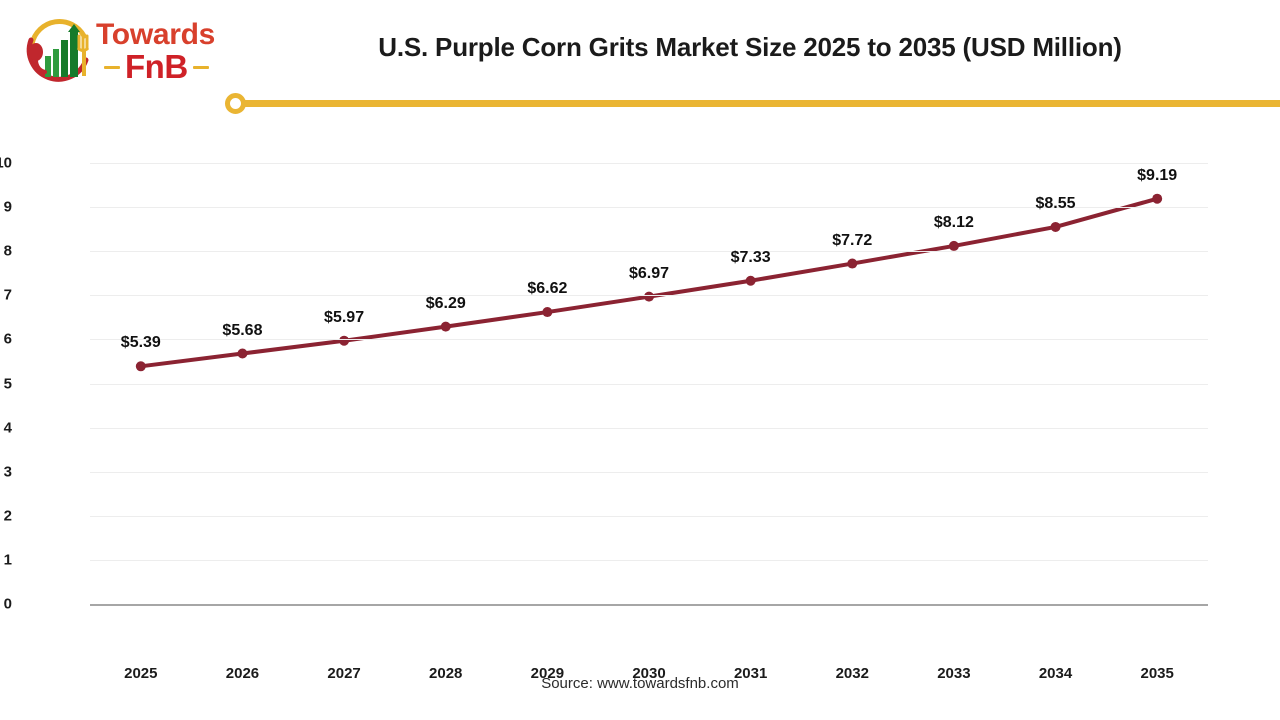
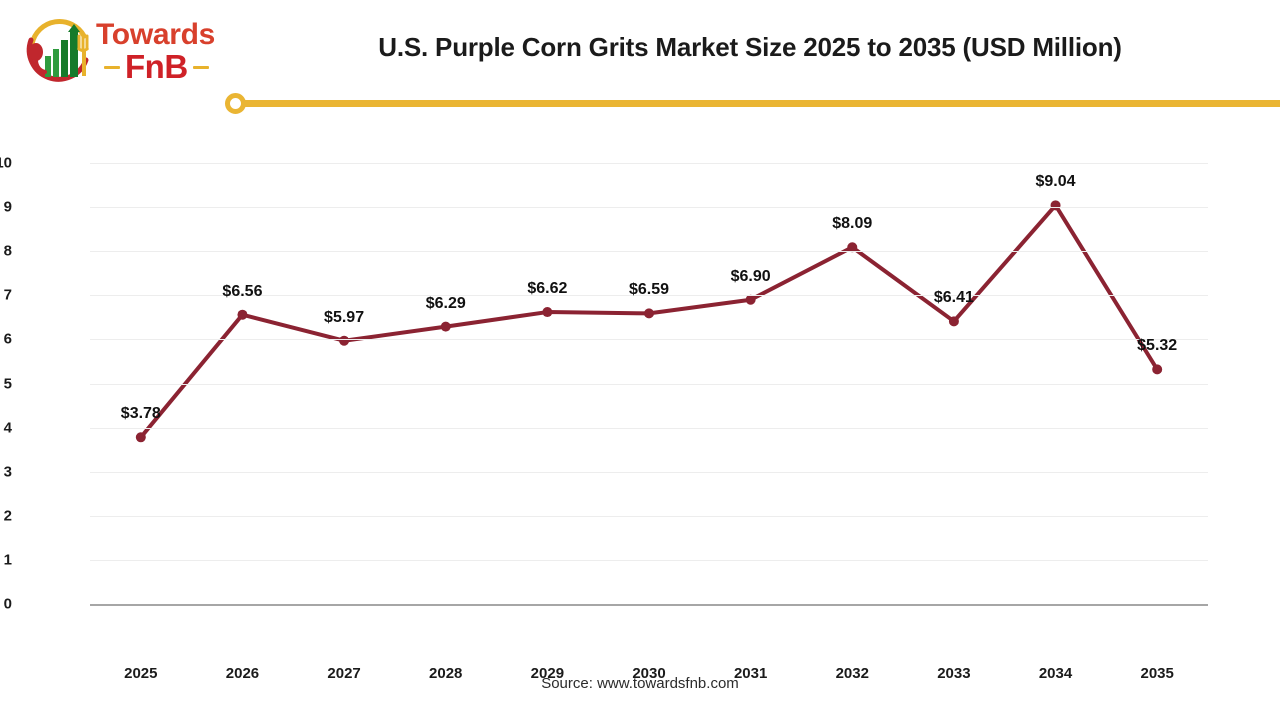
2025: $5.39 -> $3.78
2026: $5.68 -> $6.56
2030: $6.97 -> $6.59
2031: $7.33 -> $6.90
2032: $7.72 -> $8.09
2033: $8.12 -> $6.41
2034: $8.55 -> $9.04
2035: $9.19 -> $5.32
